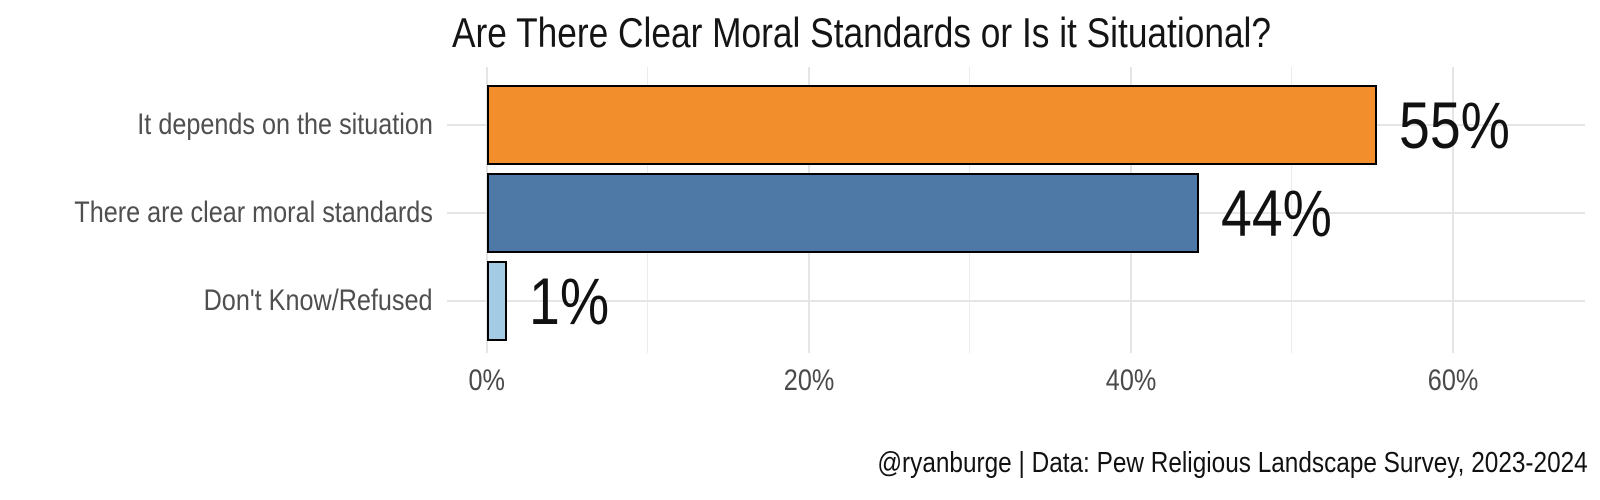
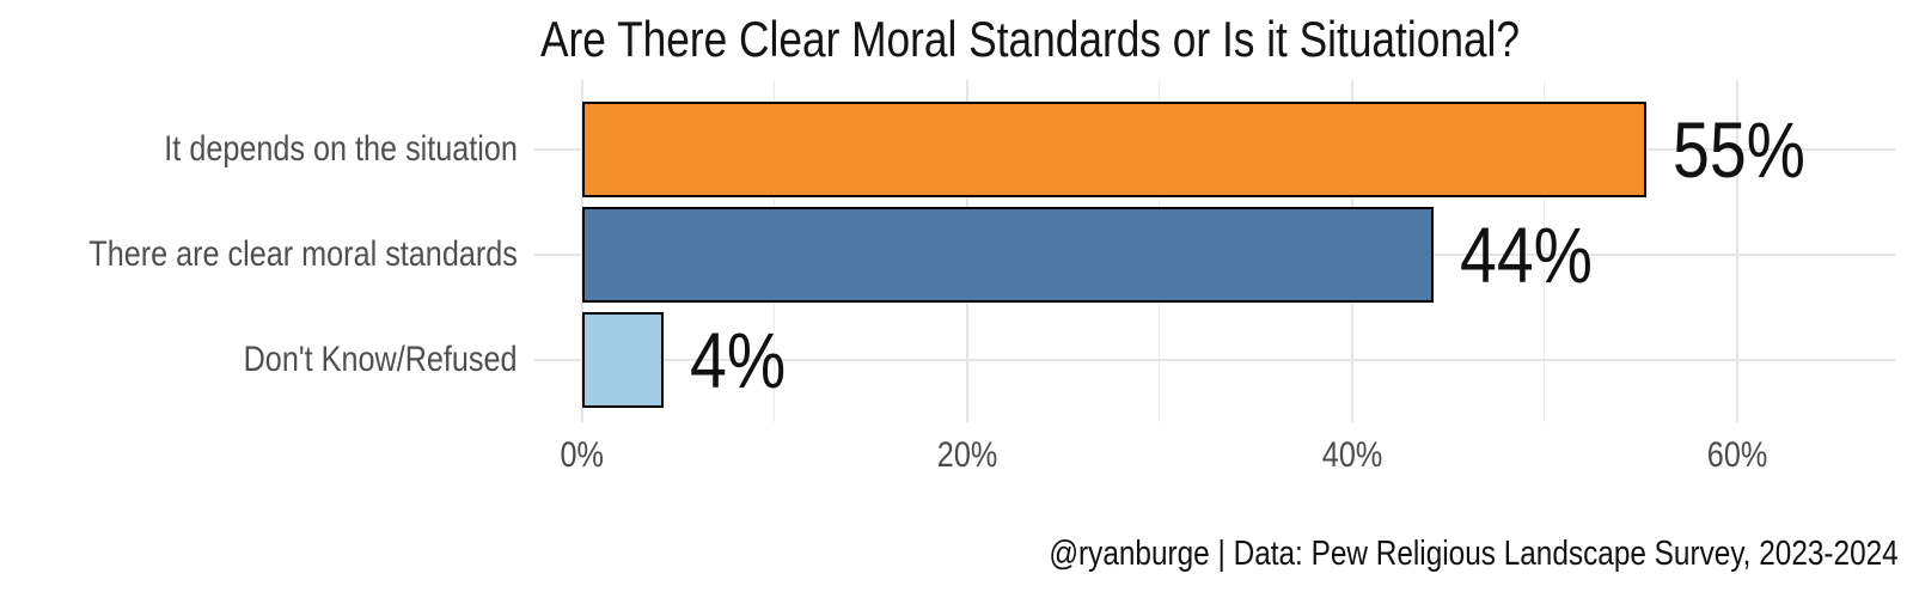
Don't Know/Refused: 1% -> 4%
